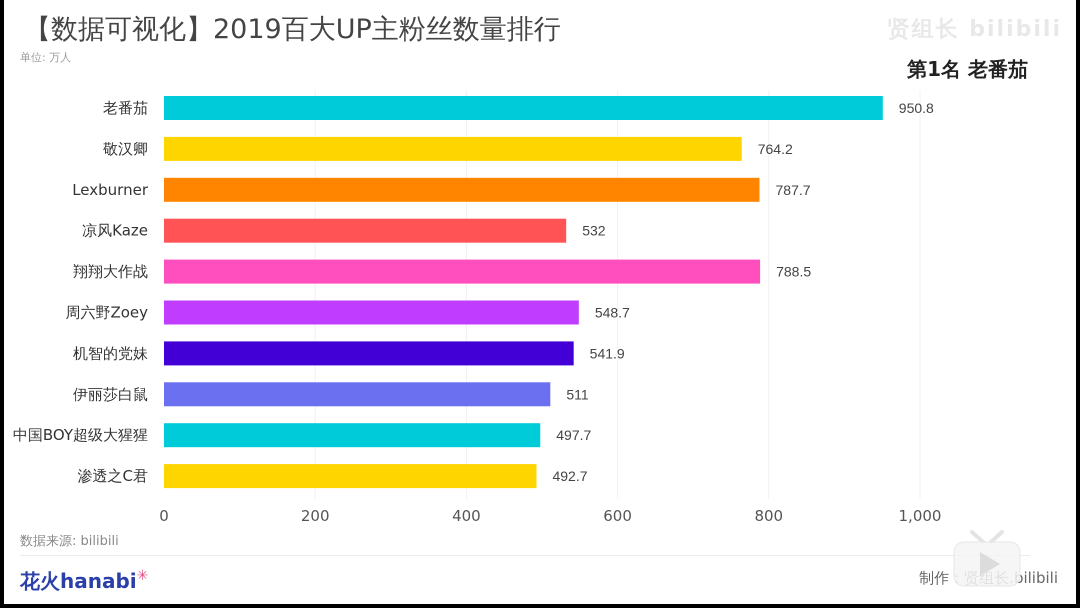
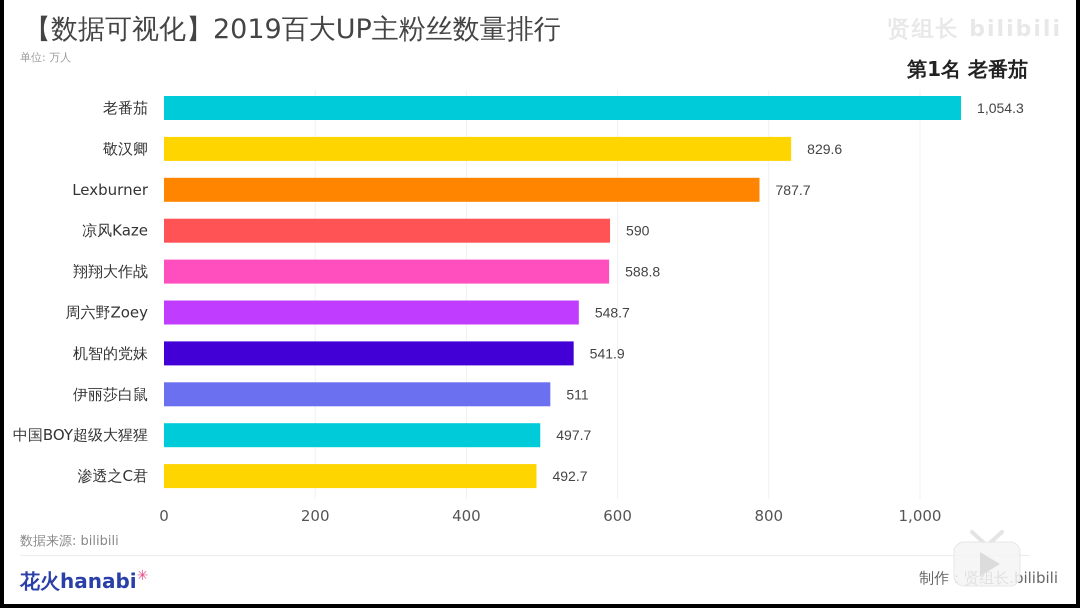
老番茄: 950.8 -> 1,054.3
敬汉卿: 764.2 -> 829.6
凉风Kaze: 532 -> 590
翔翔大作战: 788.5 -> 588.8
